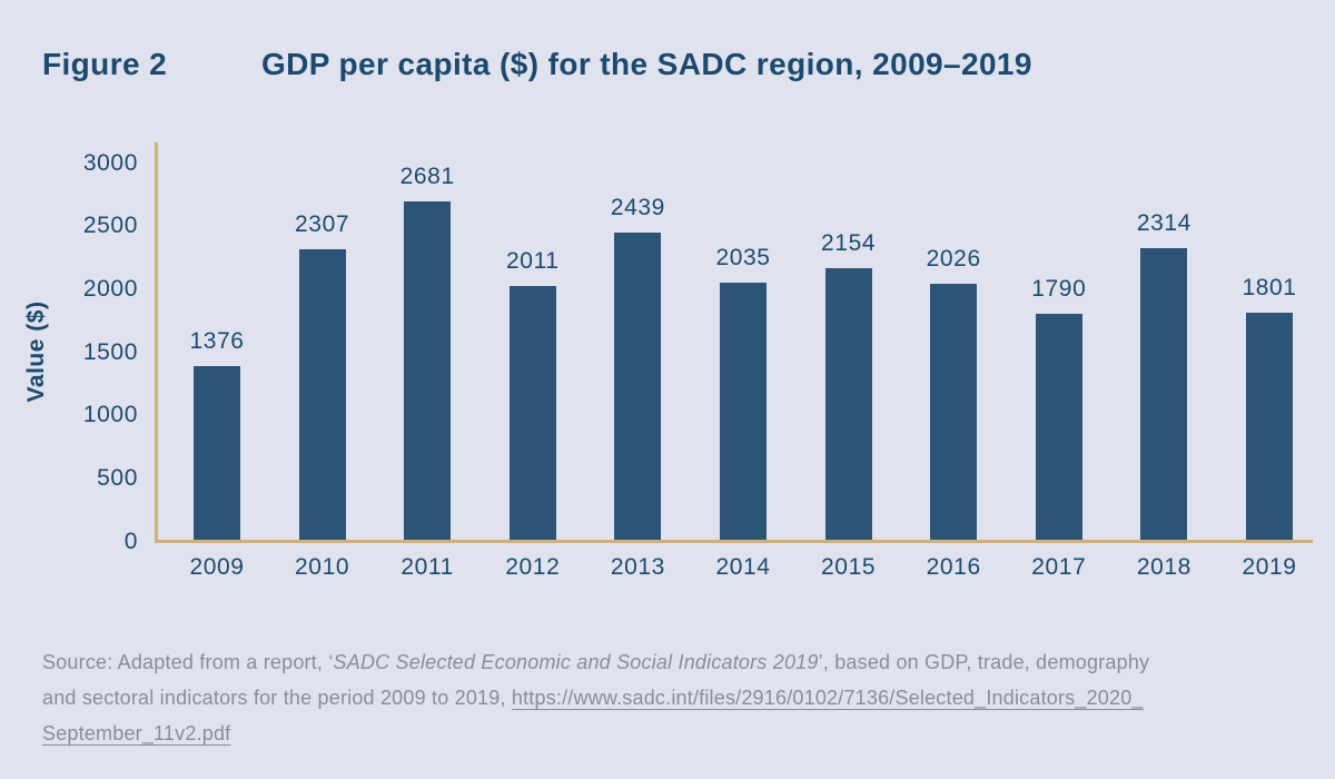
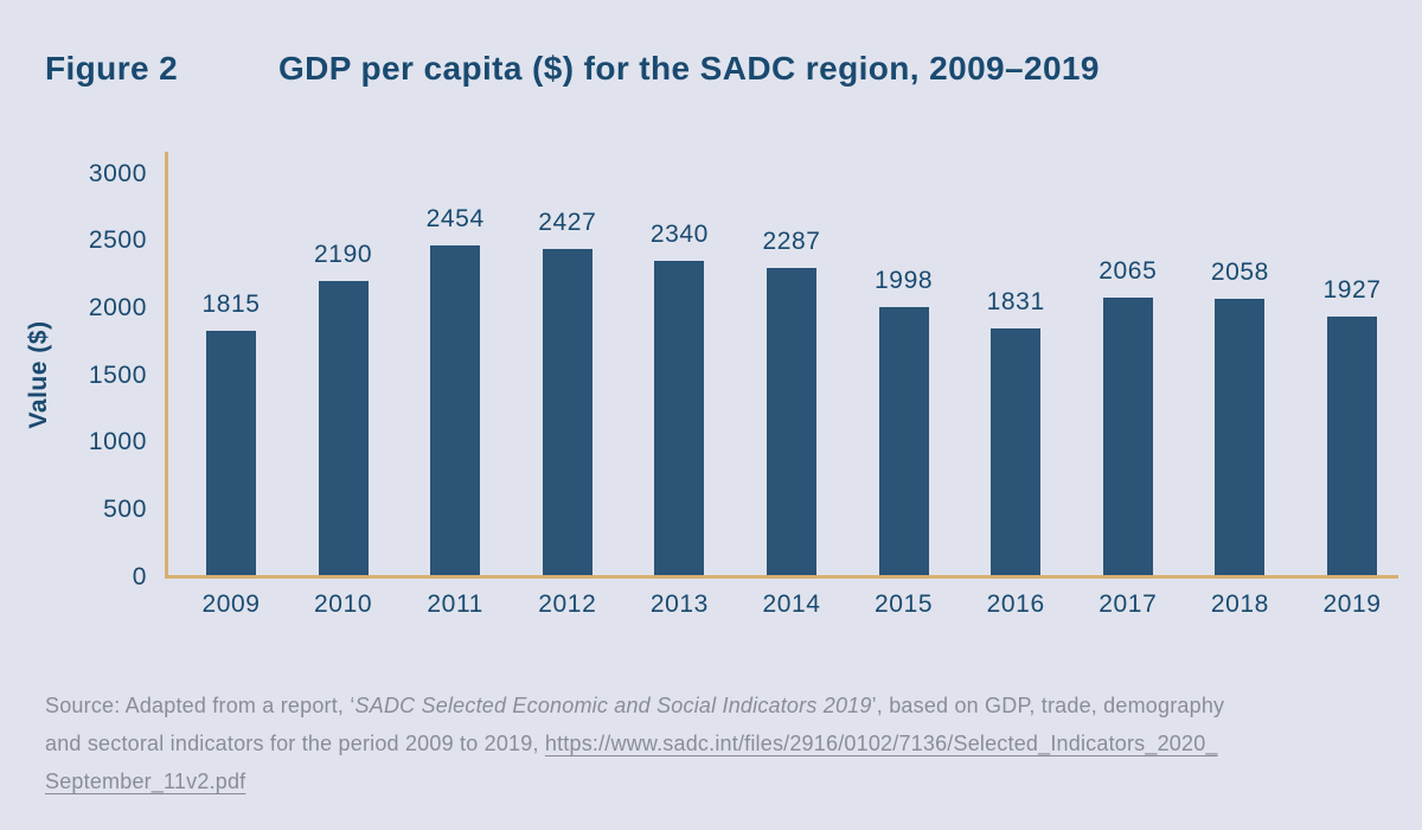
2009: 1376 -> 1815
2010: 2307 -> 2190
2011: 2681 -> 2454
2012: 2011 -> 2427
2013: 2439 -> 2340
2014: 2035 -> 2287
2015: 2154 -> 1998
2016: 2026 -> 1831
2017: 1790 -> 2065
2018: 2314 -> 2058
2019: 1801 -> 1927
